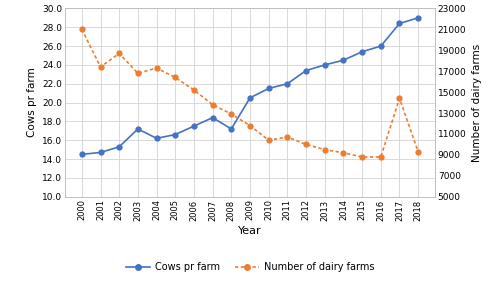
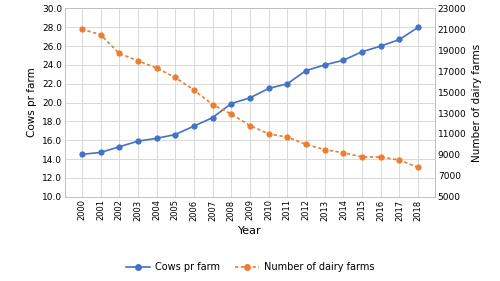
Number of dairy farms/2001: 17400 -> 20500
Cows pr farm/2003: 17.2 -> 15.9
Number of dairy farms/2003: 16800 -> 18000
Cows pr farm/2008: 17.2 -> 19.9
Number of dairy farms/2010: 10400 -> 11000
Cows pr farm/2017: 28.4 -> 26.7
Number of dairy farms/2017: 14400 -> 8500
Cows pr farm/2018: 29.0 -> 28.0
Number of dairy farms/2018: 9300 -> 7800
